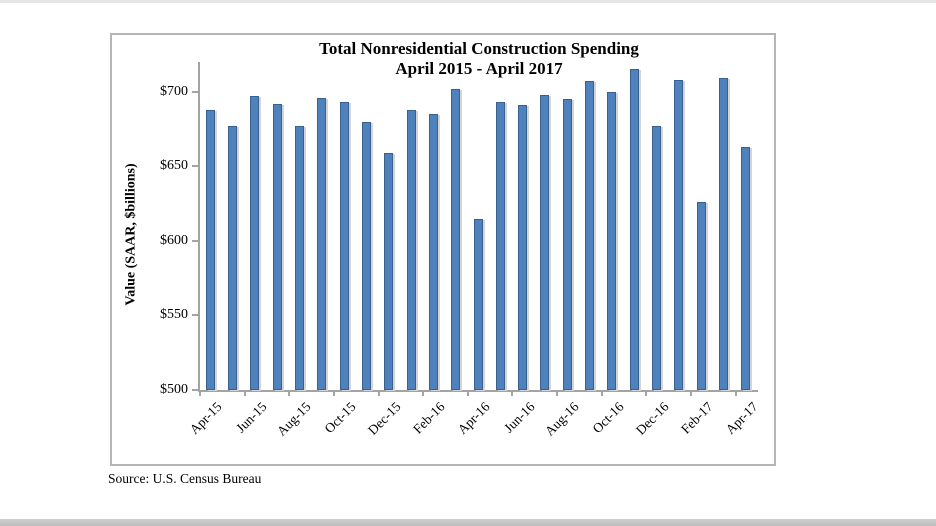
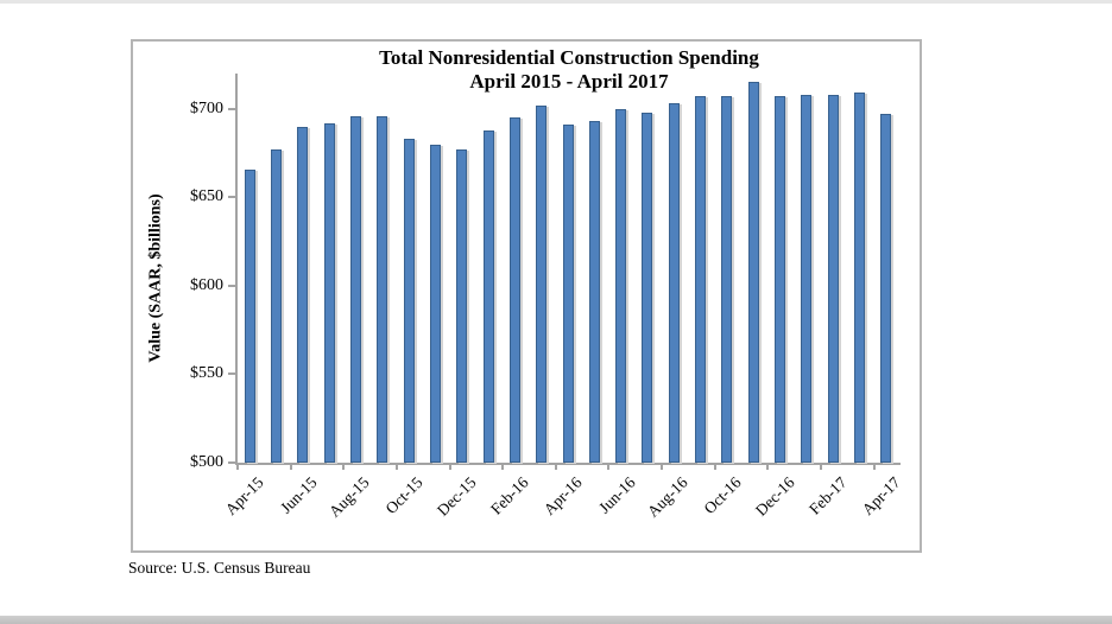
Apr-15: $688 -> $666
Jun-15: $697 -> $690
Aug-15: $677 -> $696
Oct-15: $693 -> $683
Dec-15: $659 -> $677
Feb-16: $685 -> $695
Apr-16: $615 -> $691
Jun-16: $691 -> $700
Aug-16: $695 -> $703
Oct-16: $700 -> $707
Dec-16: $677 -> $707
Feb-17: $626 -> $708
Apr-17: $663 -> $697
